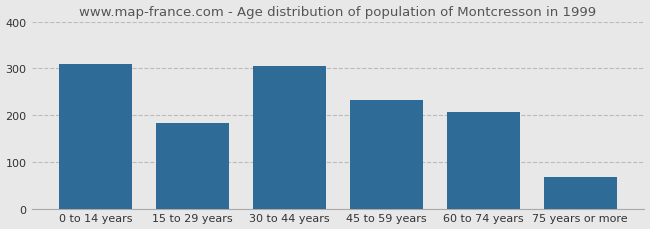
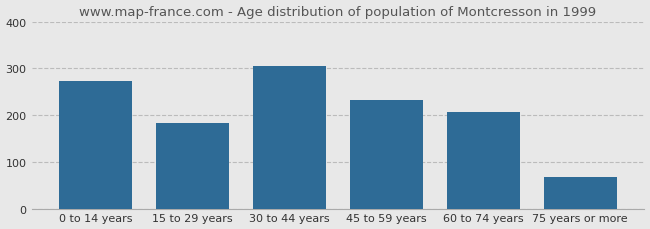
0 to 14 years: 310 -> 273
